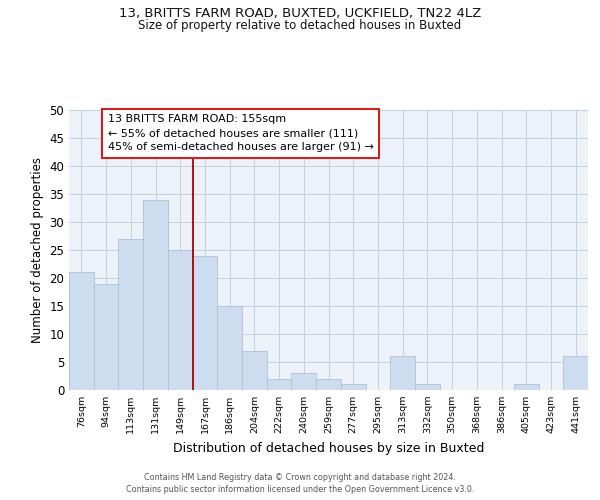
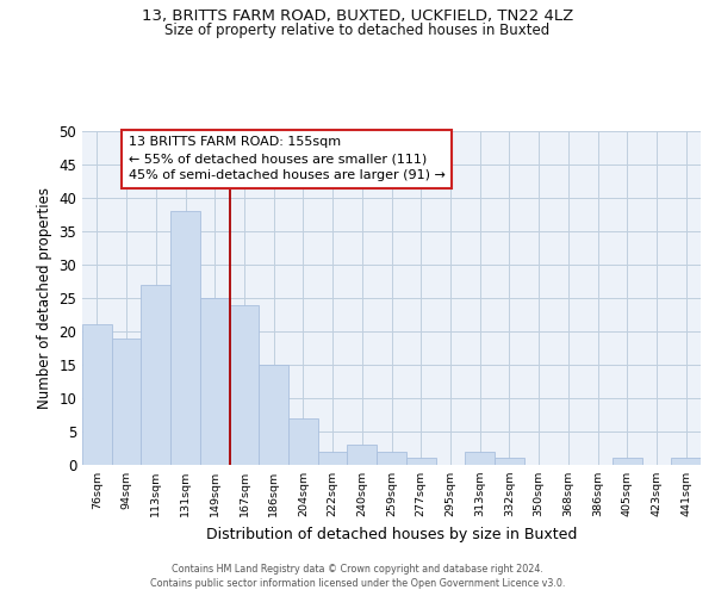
131sqm: 34 -> 38
313sqm: 6 -> 2
441sqm: 6 -> 1
